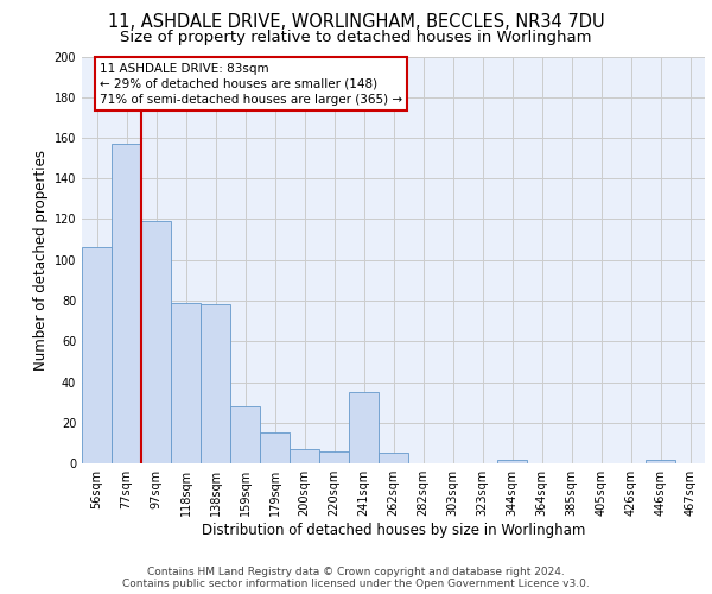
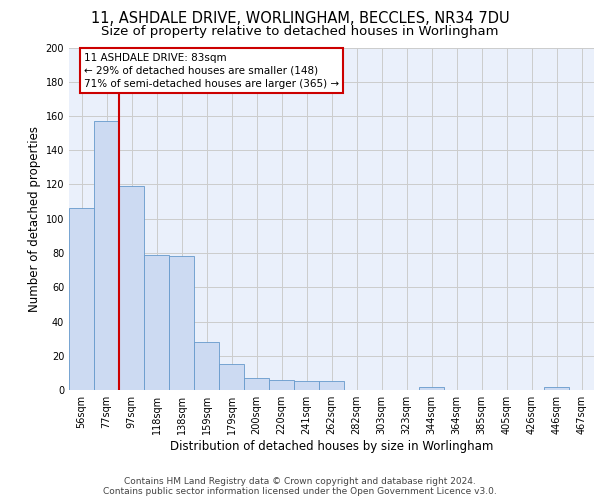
241sqm: 35 -> 5
